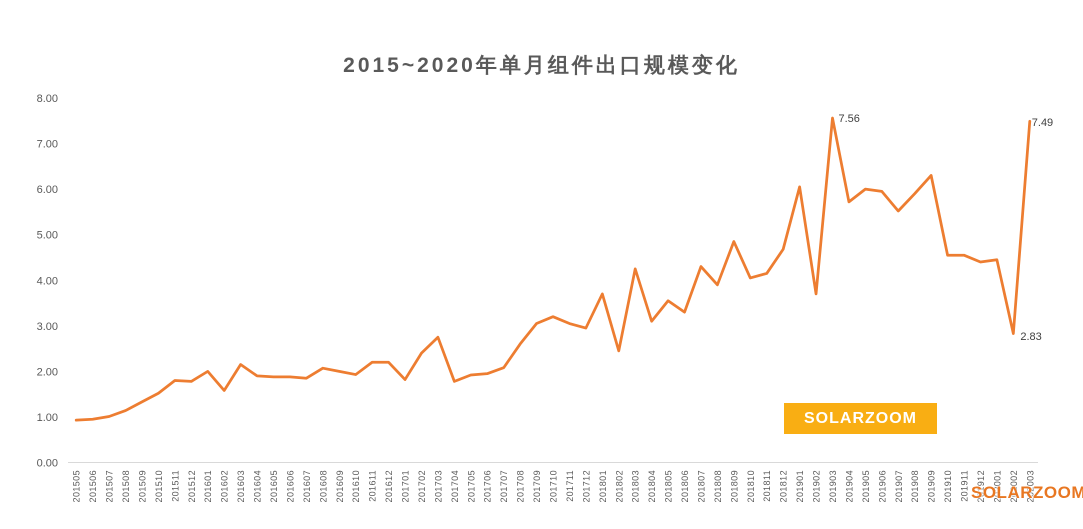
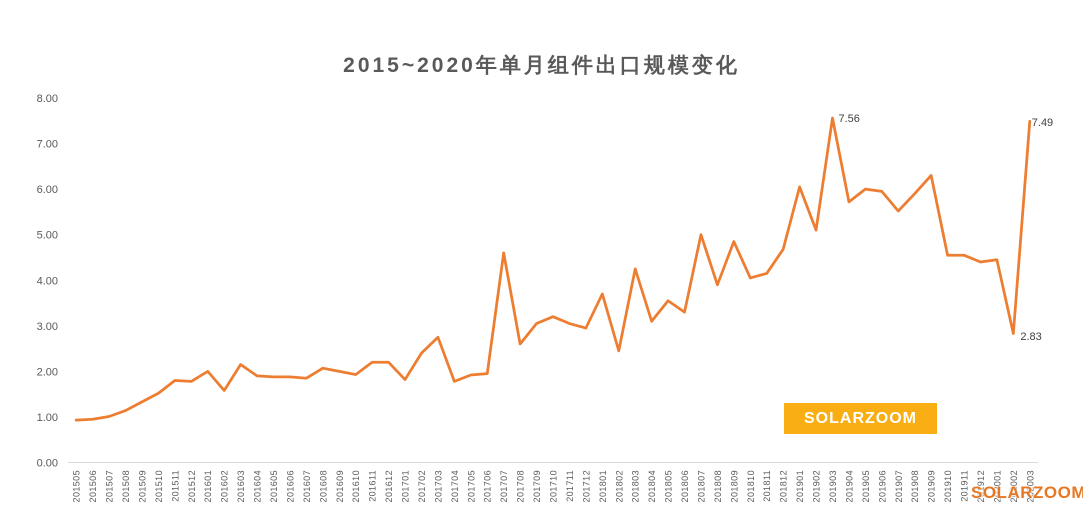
201707: 2.1 -> 4.6
201807: 4.3 -> 5.0
201902: 3.7 -> 5.1
